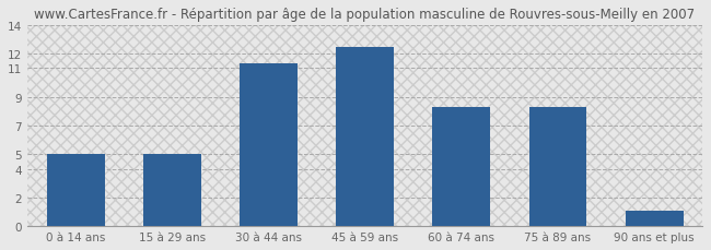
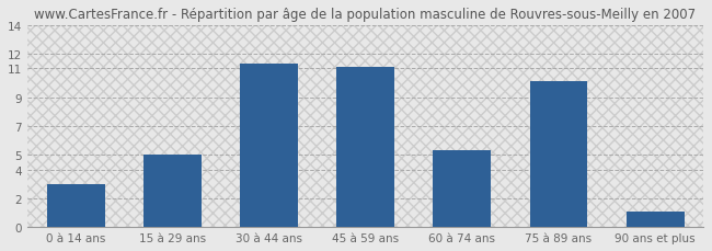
0 à 14 ans: 5.0 -> 3.0
45 à 59 ans: 12.5 -> 11.1
60 à 74 ans: 8.3 -> 5.3
75 à 89 ans: 8.3 -> 10.1
